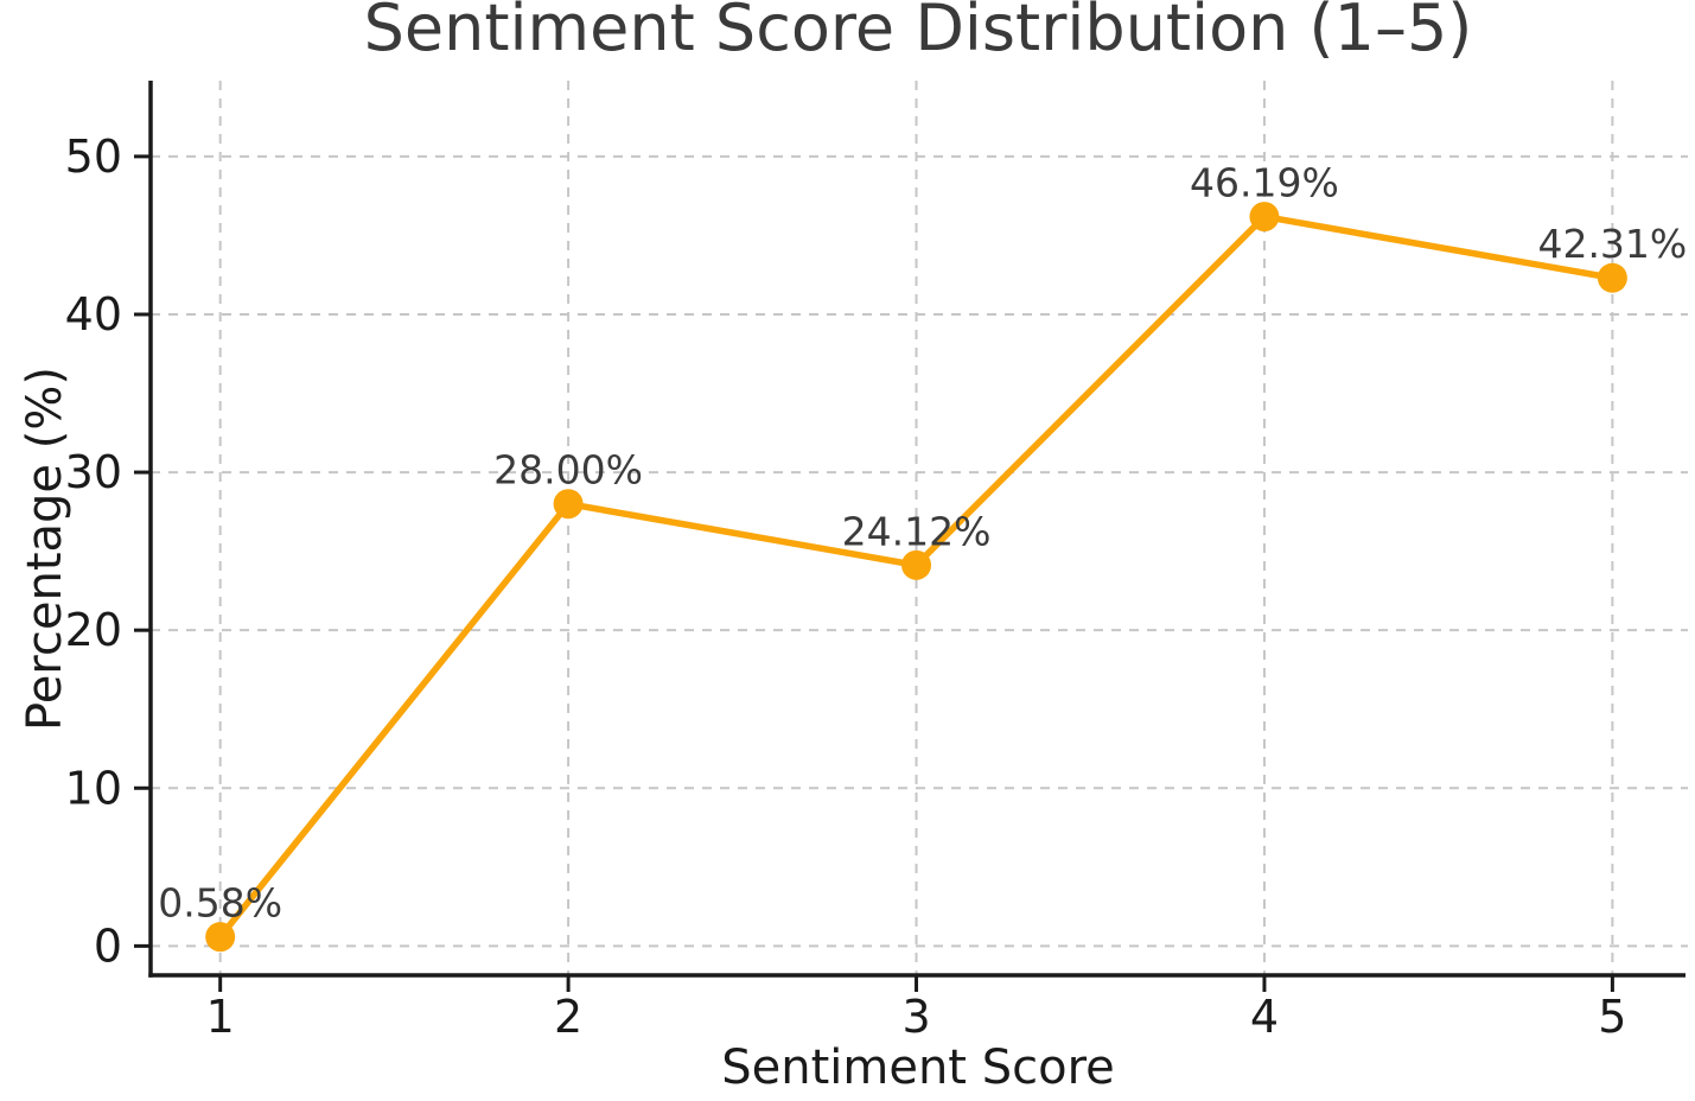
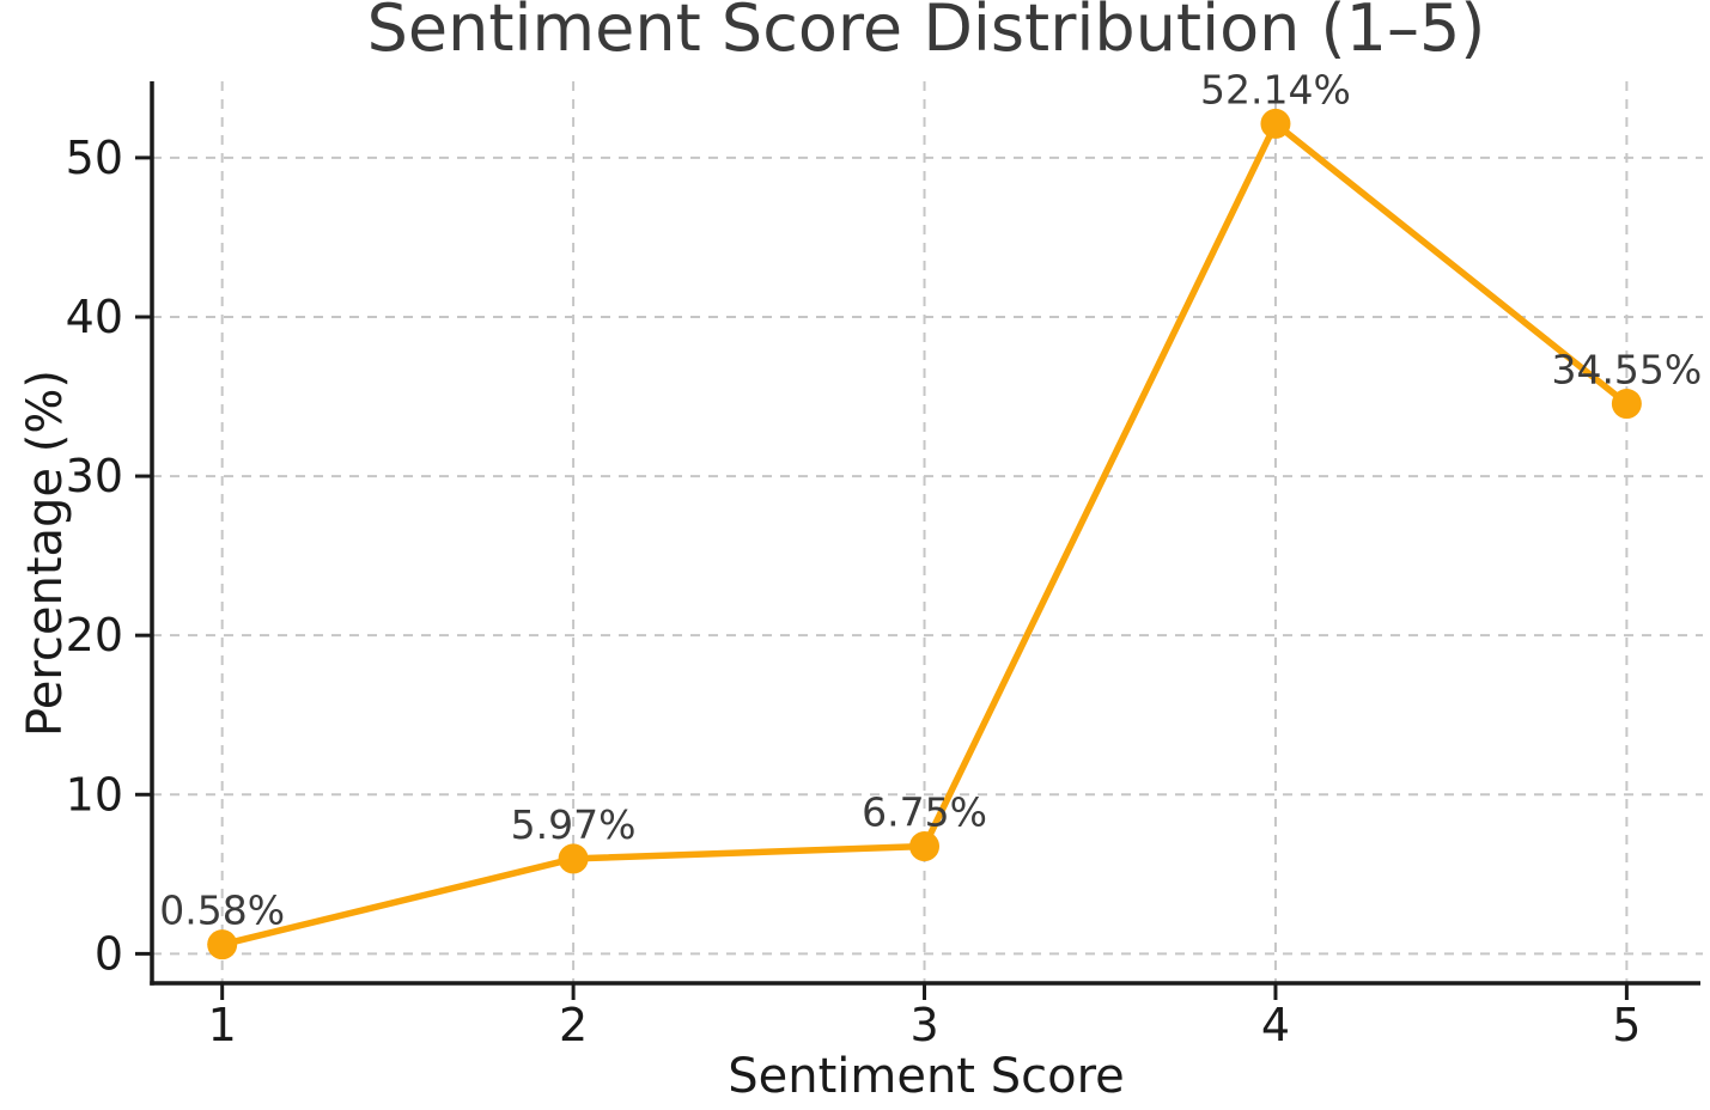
2: 28.00% -> 5.97%
3: 24.12% -> 6.75%
4: 46.19% -> 52.14%
5: 42.31% -> 34.55%
